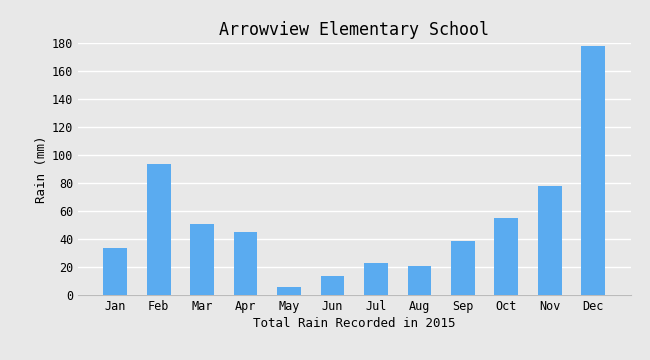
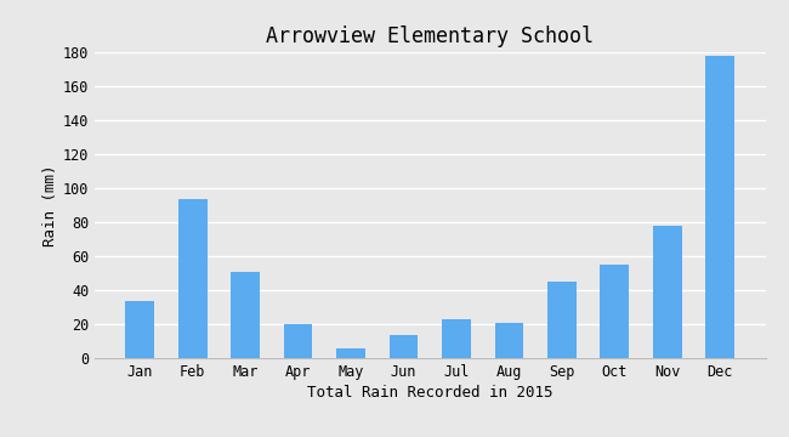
Apr: 45 -> 20
Sep: 39 -> 45
